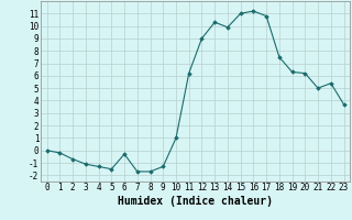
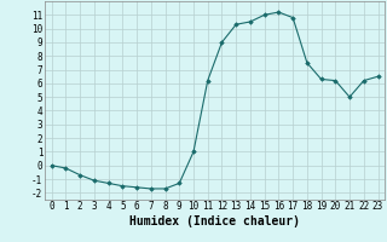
6: -0.3 -> -1.6
14: 9.9 -> 10.5
22: 5.4 -> 6.2
23: 3.7 -> 6.5
